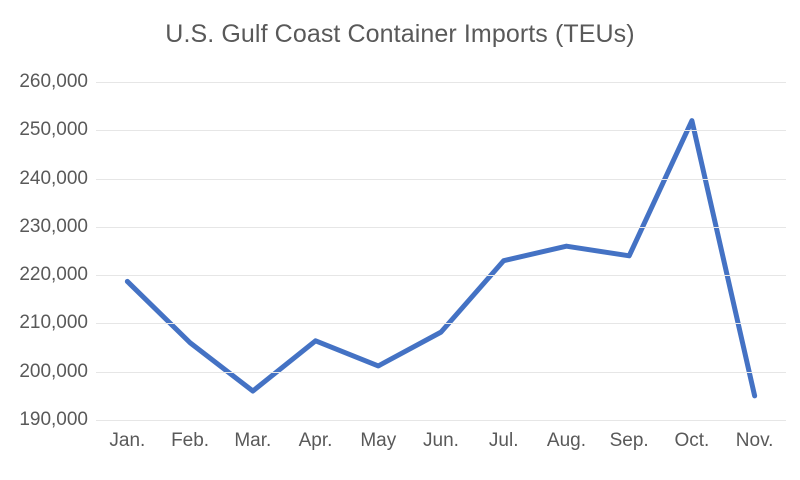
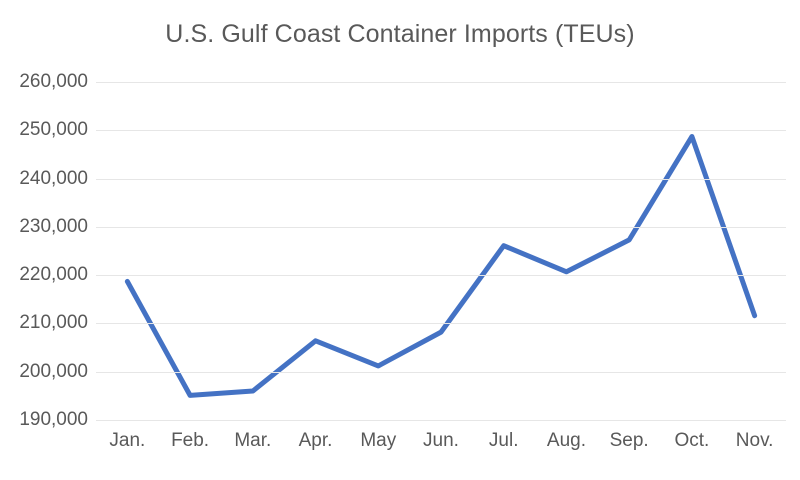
Feb.: 206000 -> 195000
Jul.: 223000 -> 226000
Aug.: 226000 -> 221000
Sep.: 224000 -> 227000
Oct.: 252000 -> 249000
Nov.: 195000 -> 212000
